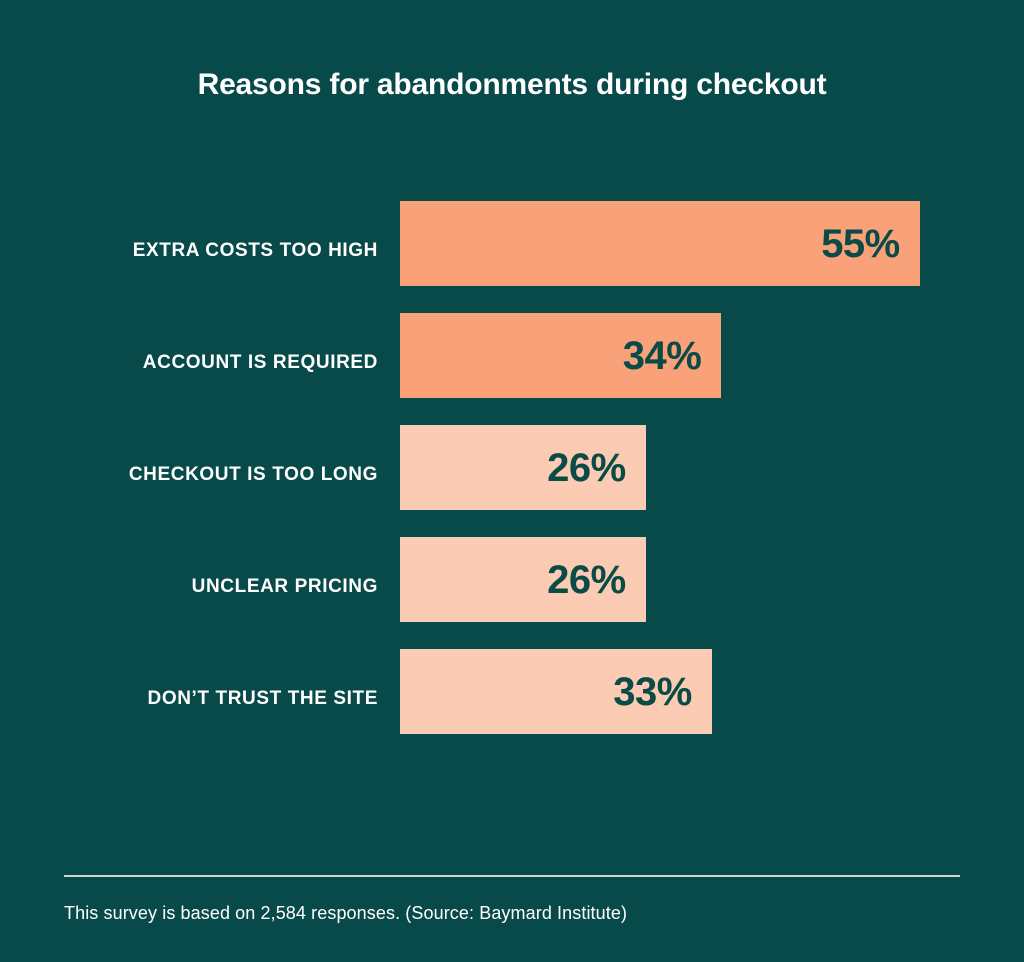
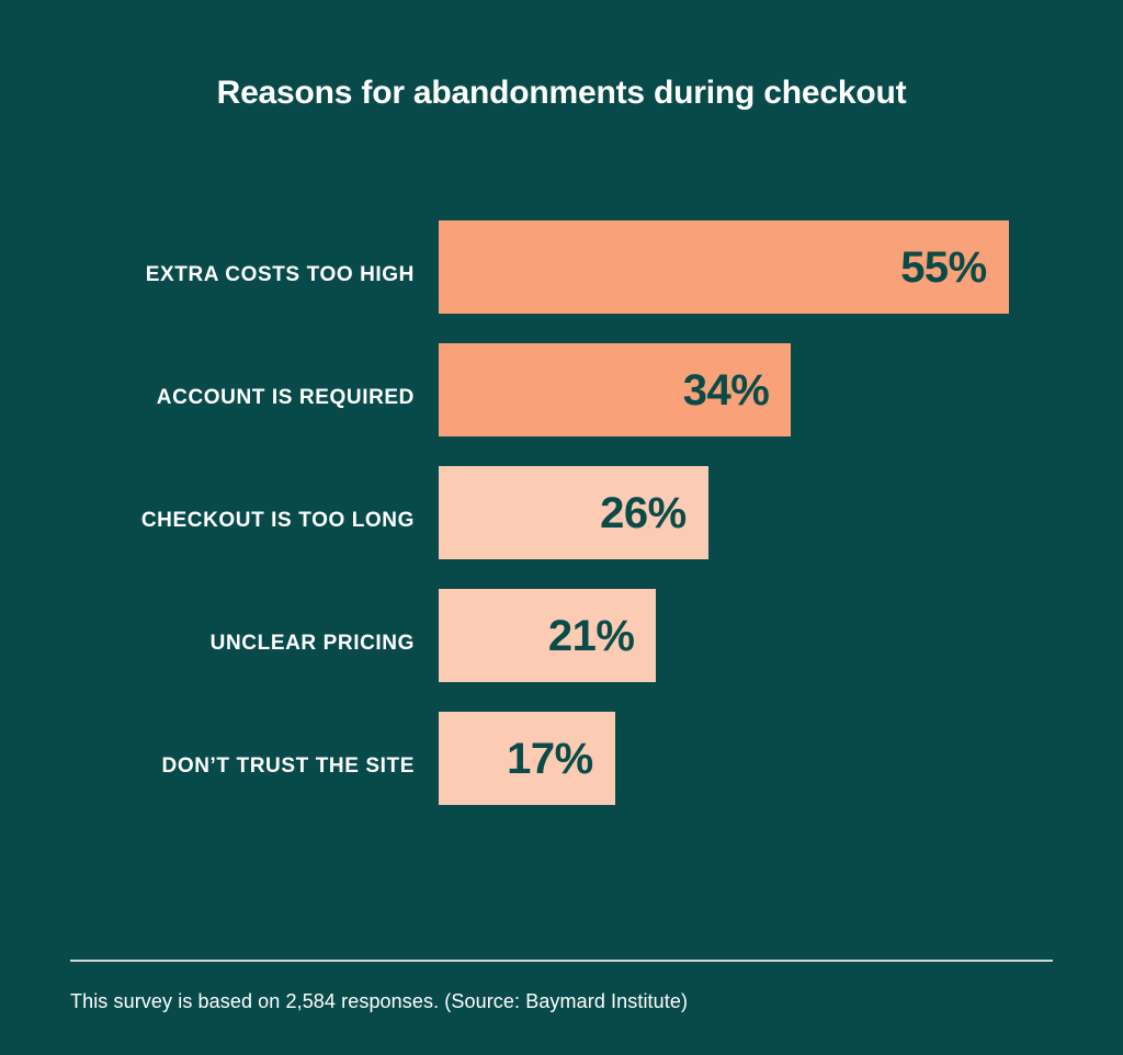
UNCLEAR PRICING: 26% -> 21%
DON’T TRUST THE SITE: 33% -> 17%
